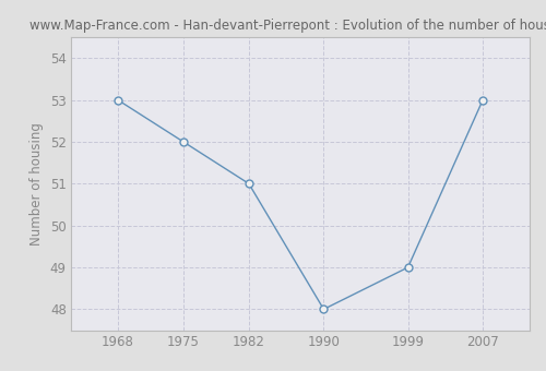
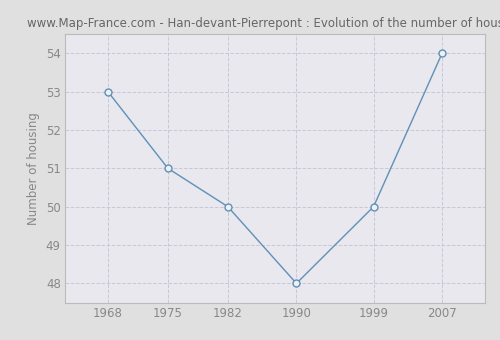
1975: 52 -> 51
1982: 51 -> 50
1999: 49 -> 50
2007: 53 -> 54
